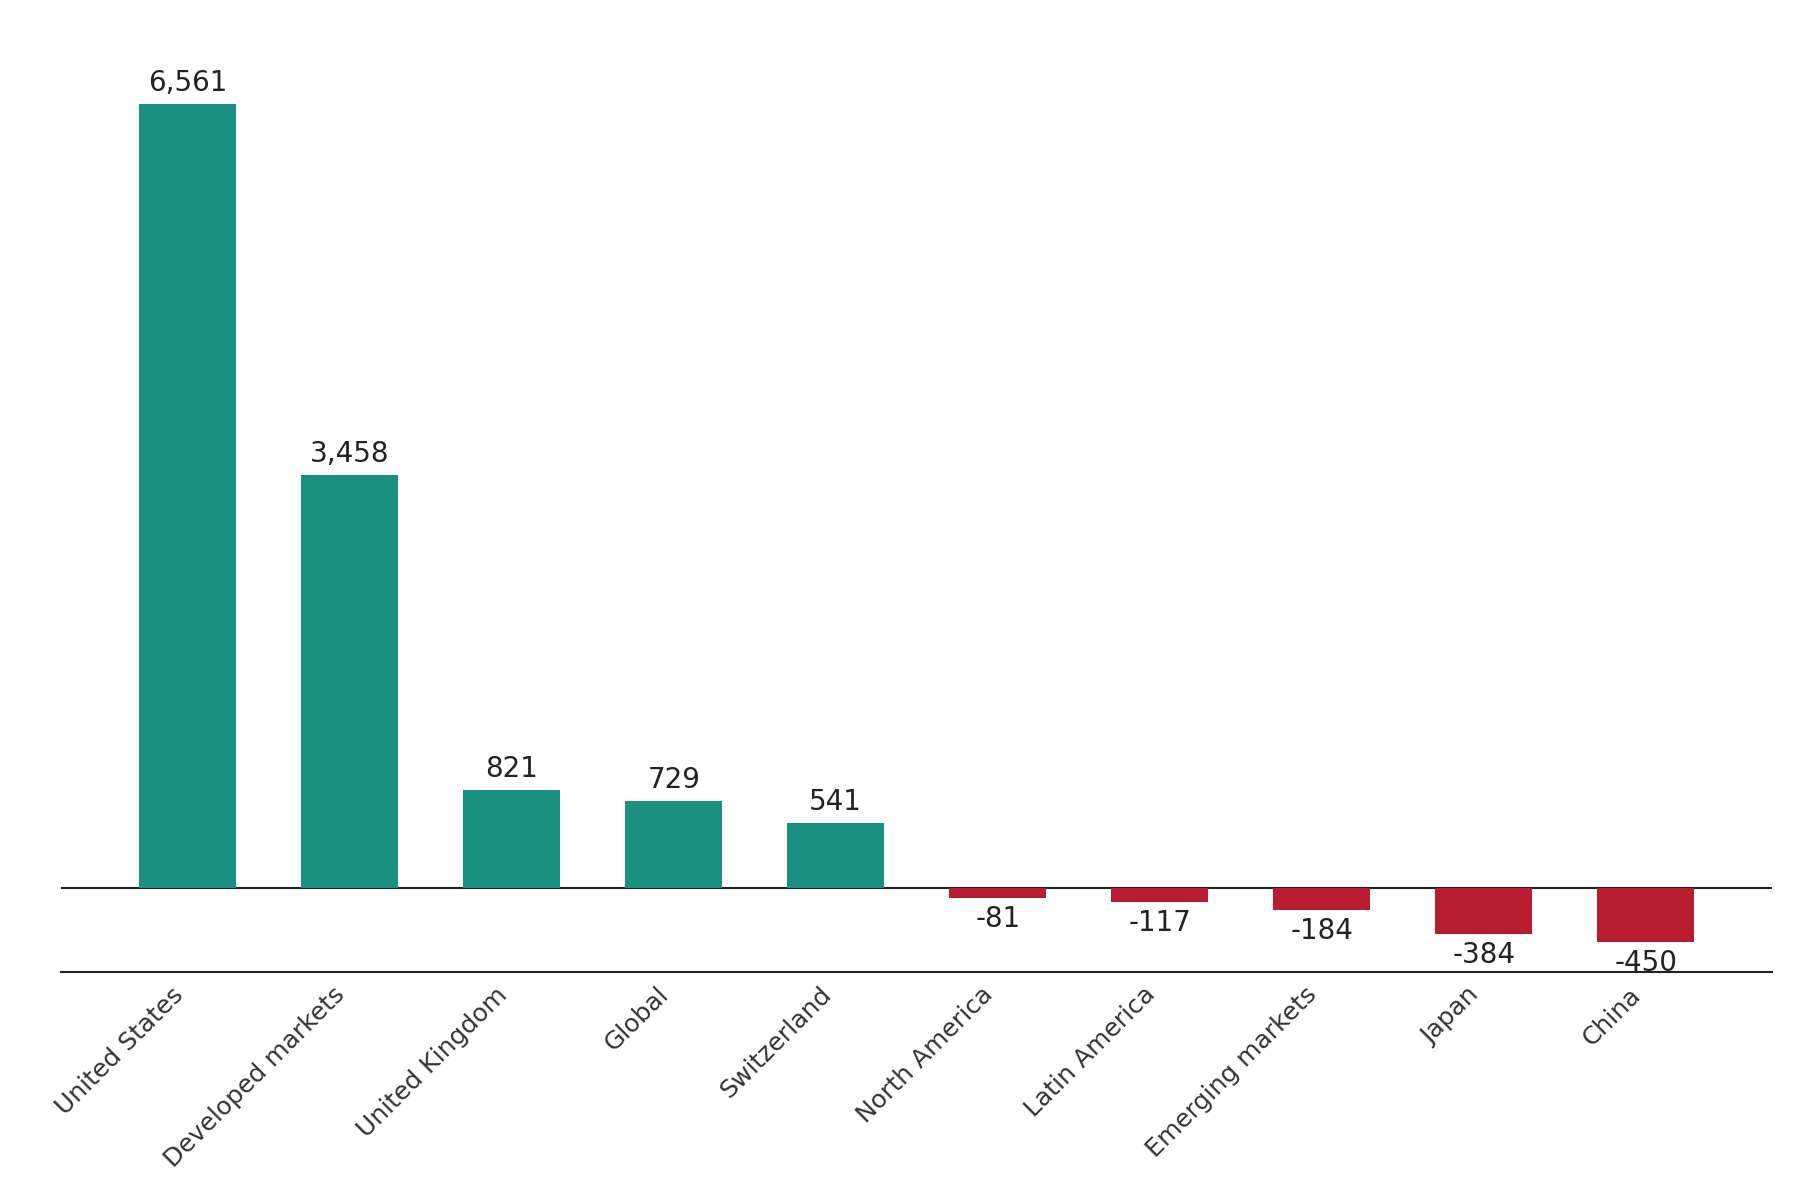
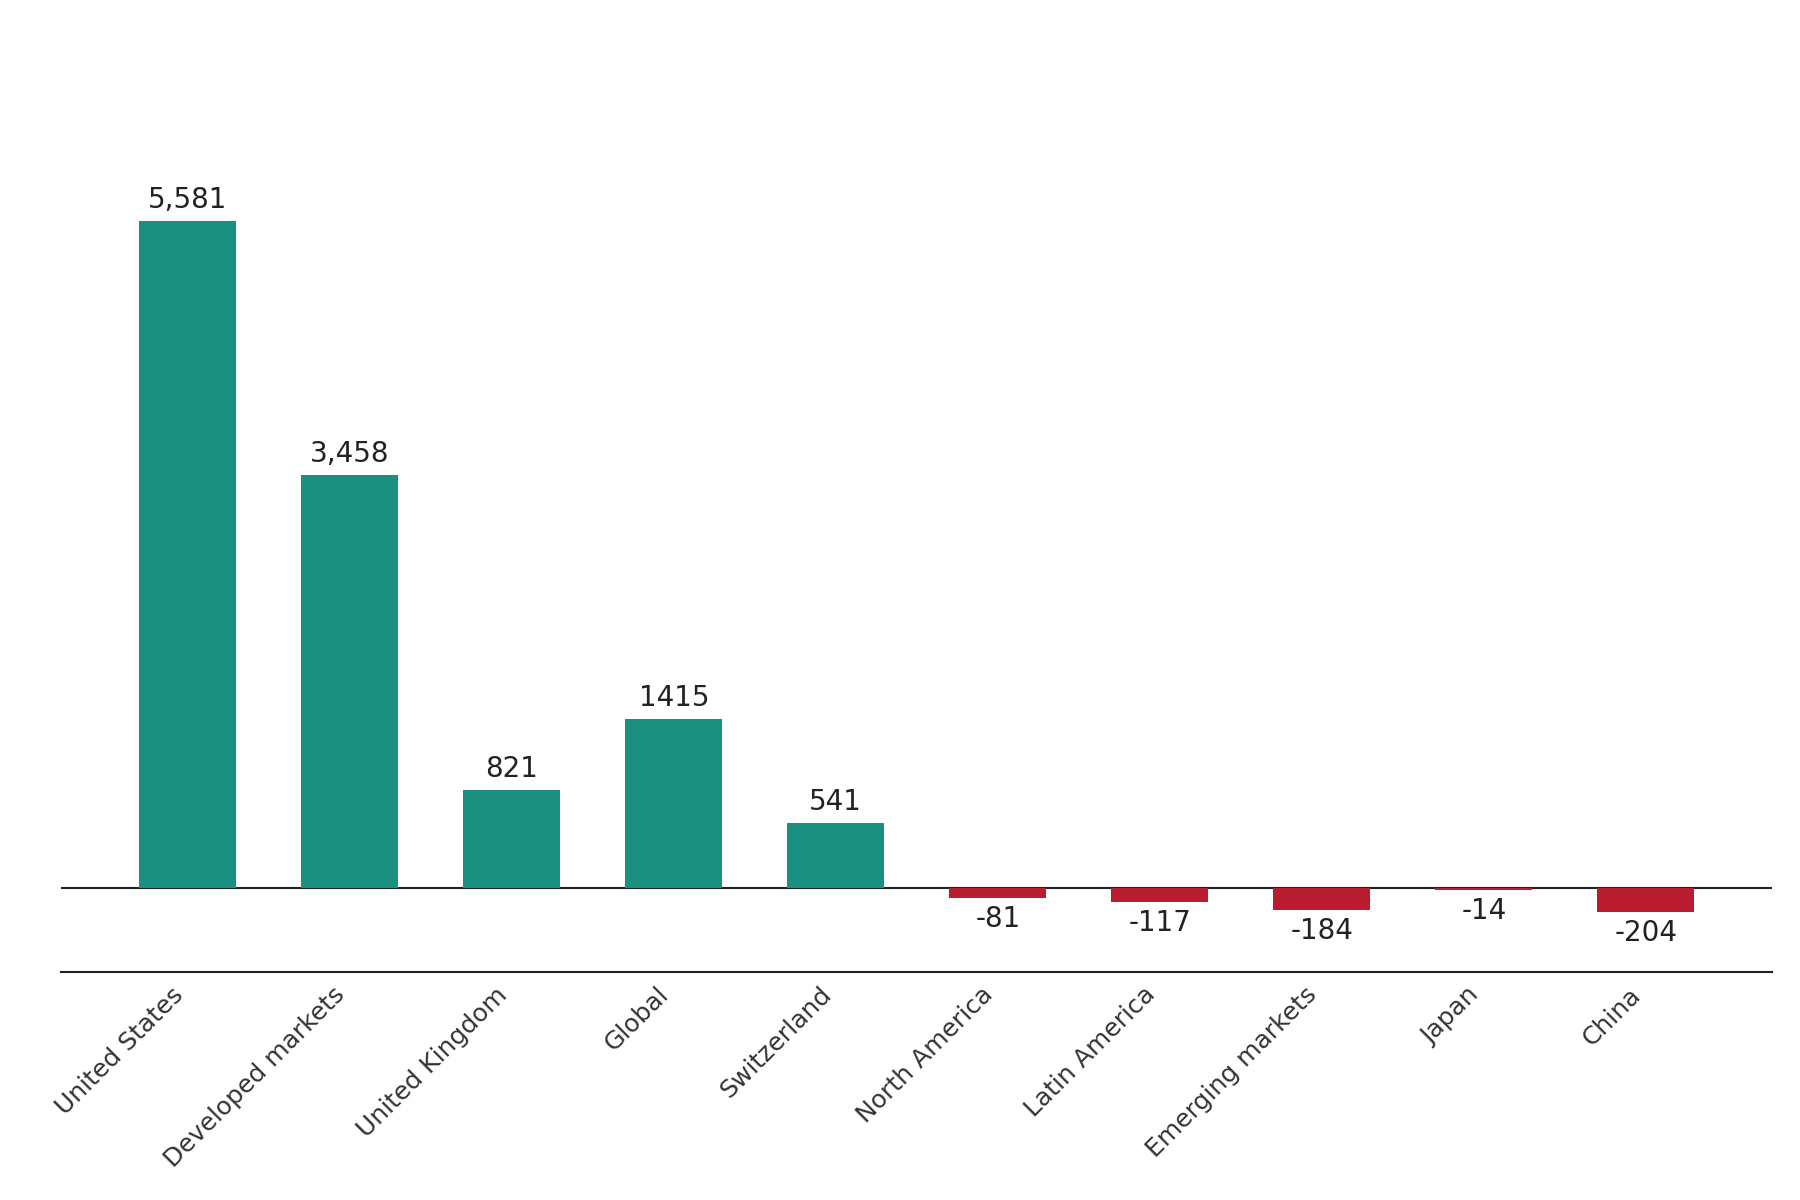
United States: 6,561 -> 5,581
Global: 729 -> 1415
Japan: -384 -> -14
China: -450 -> -204
